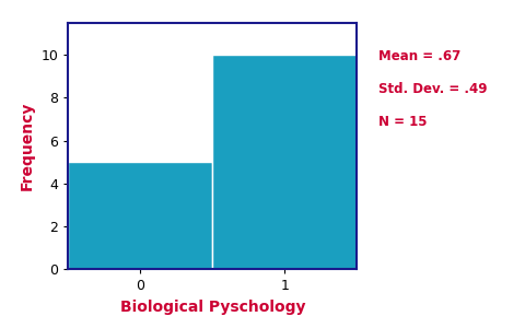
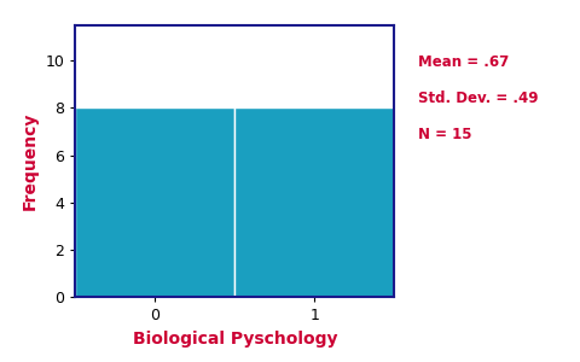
0: 5 -> 8
1: 10 -> 8
